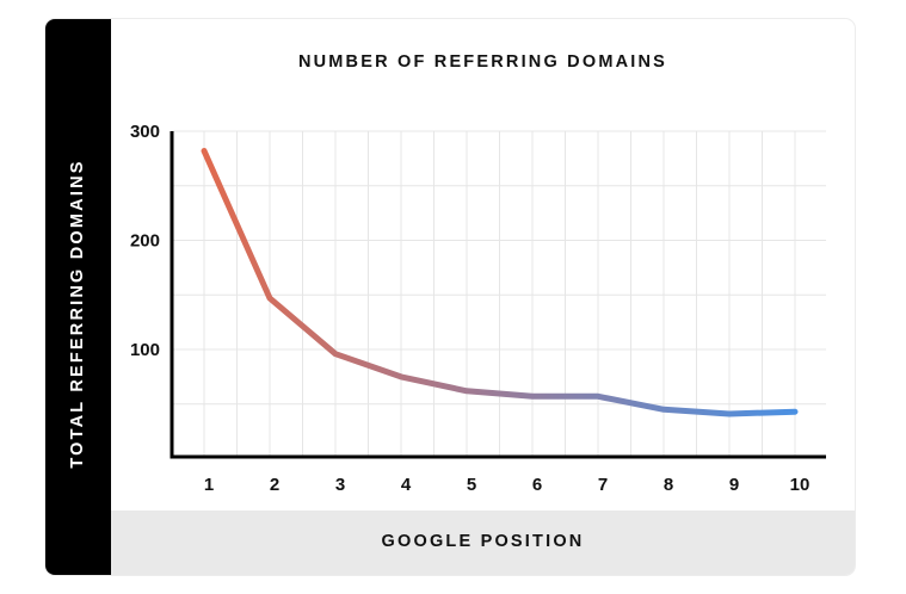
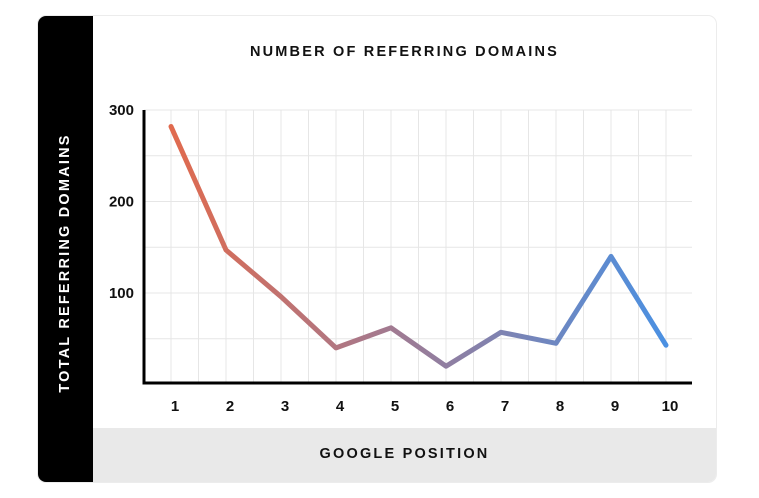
4: 80 -> 40
6: 60 -> 20
9: 40 -> 140
